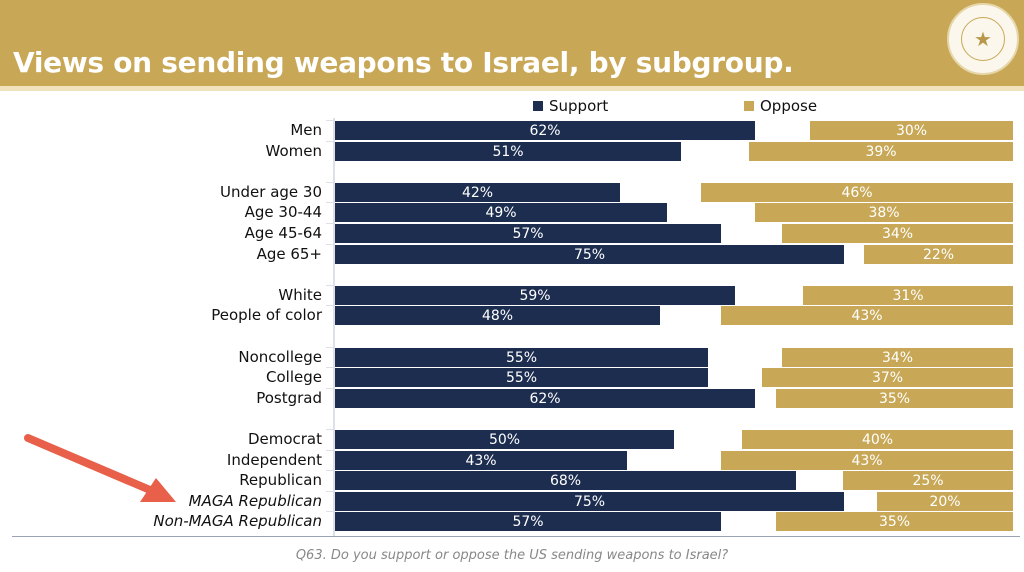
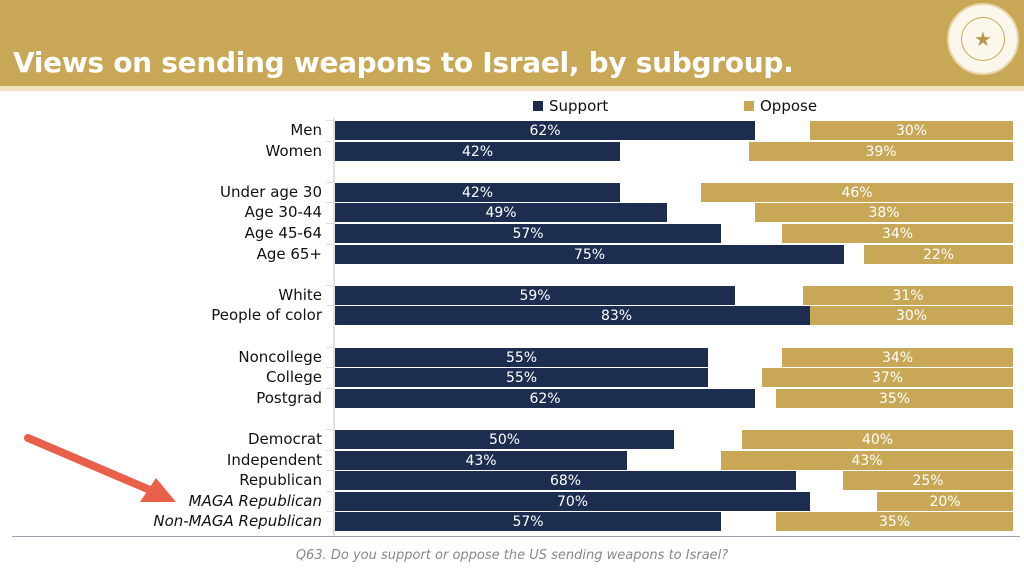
Support/Women: 51% -> 42%
Support/People of color: 48% -> 83%
Oppose/People of color: 43% -> 30%
Support/MAGA Republican: 75% -> 70%
